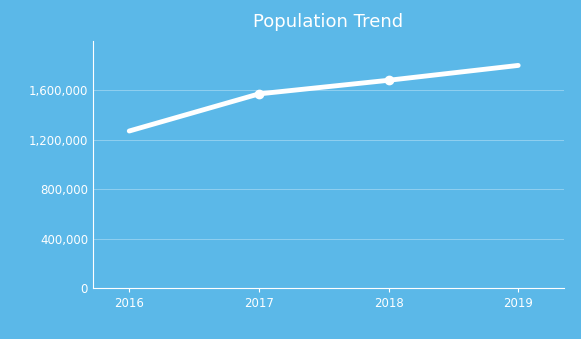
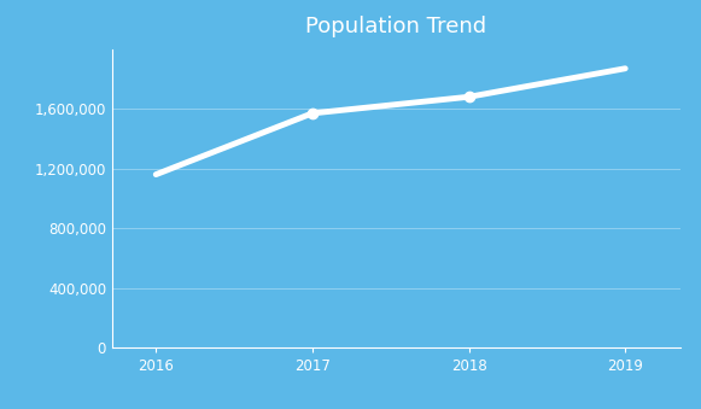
2016: 1,270,000 -> 1,160,000
2019: 1,800,000 -> 1,870,000
